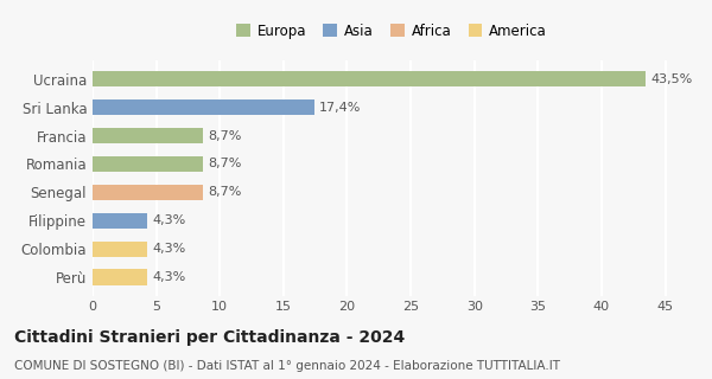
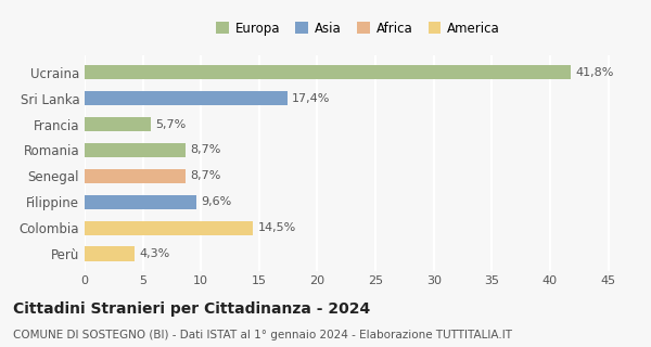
Ucraina: 43,5% -> 41,8%
Francia: 8,7% -> 5,7%
Filippine: 4,3% -> 9,6%
Colombia: 4,3% -> 14,5%
